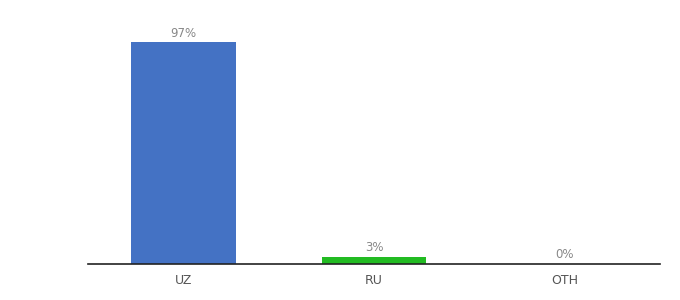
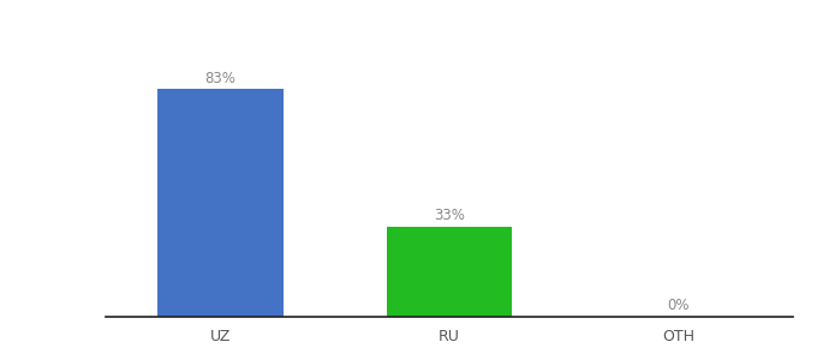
UZ: 97% -> 83%
RU: 3% -> 33%
